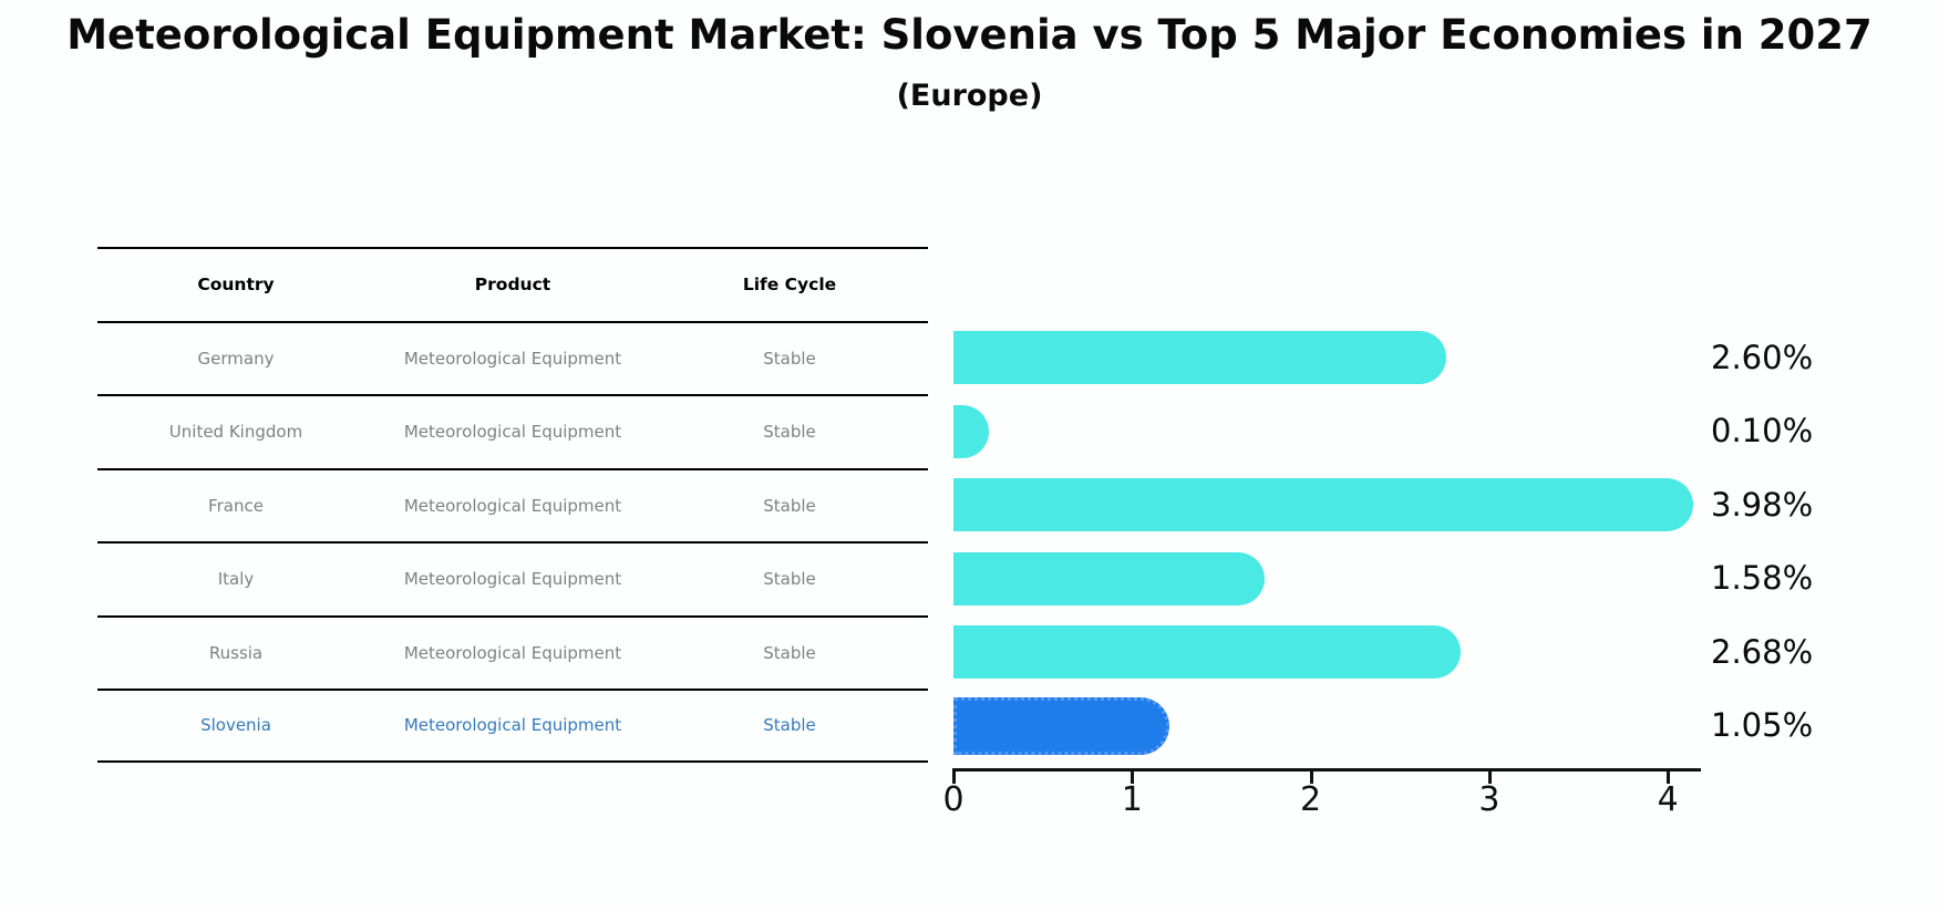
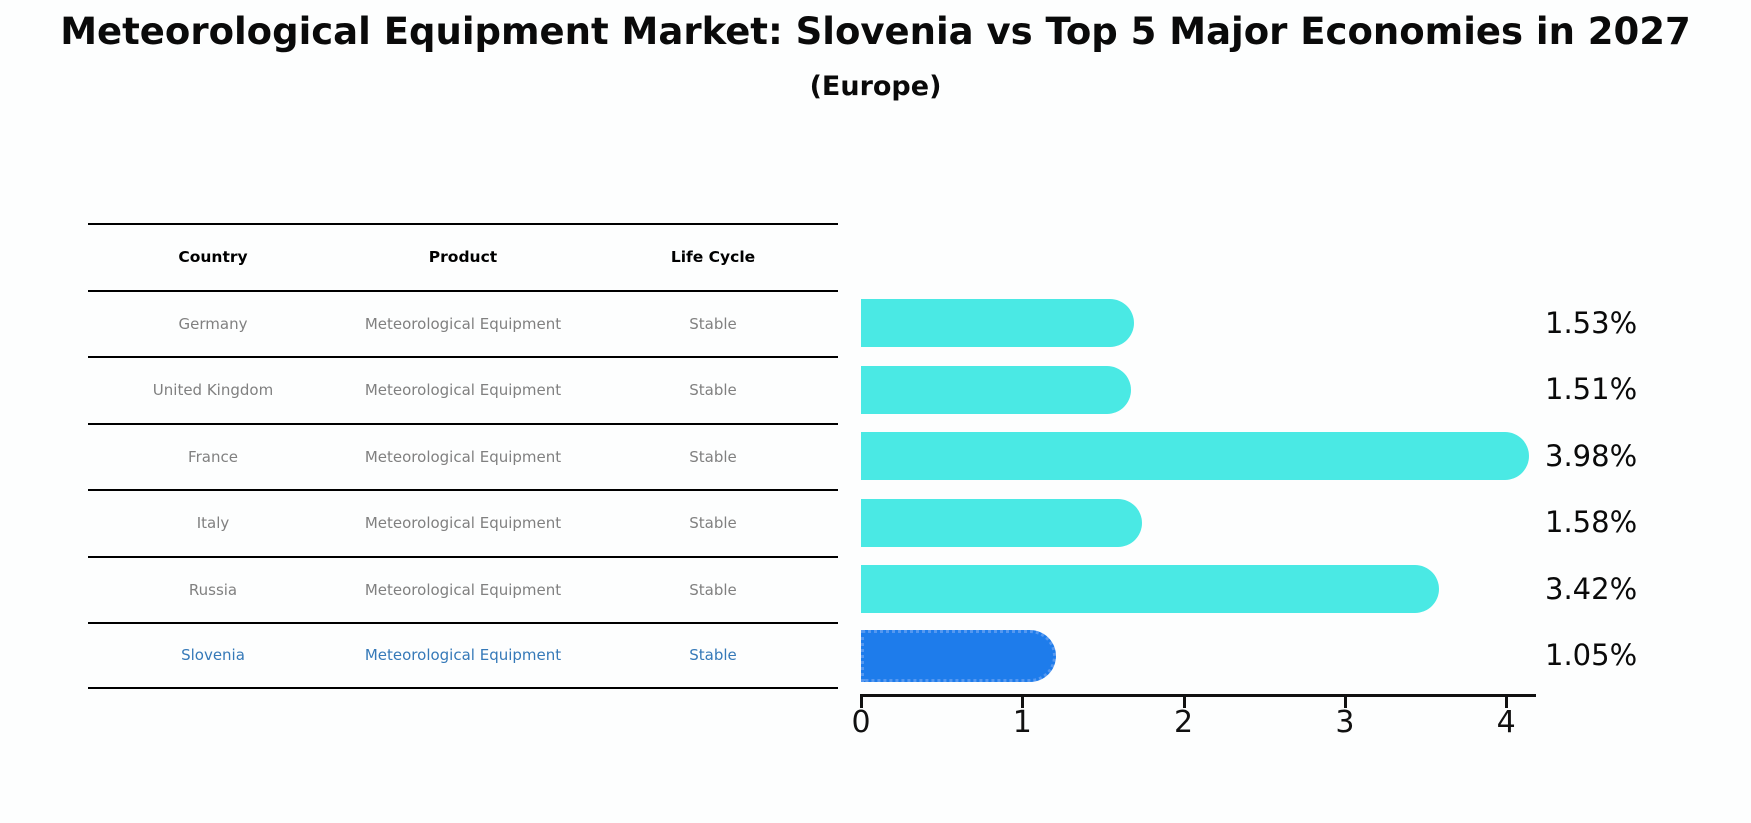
Germany: 2.60% -> 1.53%
United Kingdom: 0.10% -> 1.51%
Russia: 2.68% -> 3.42%
